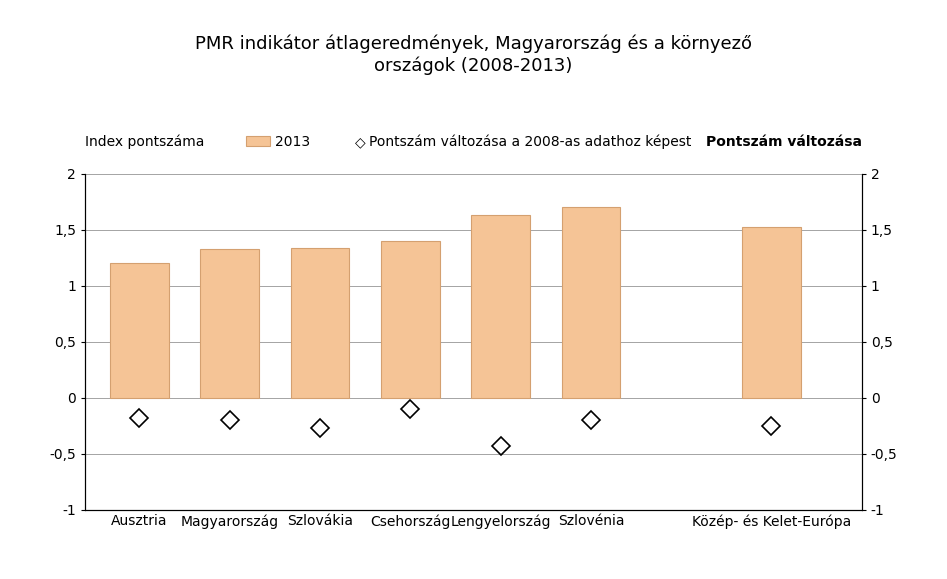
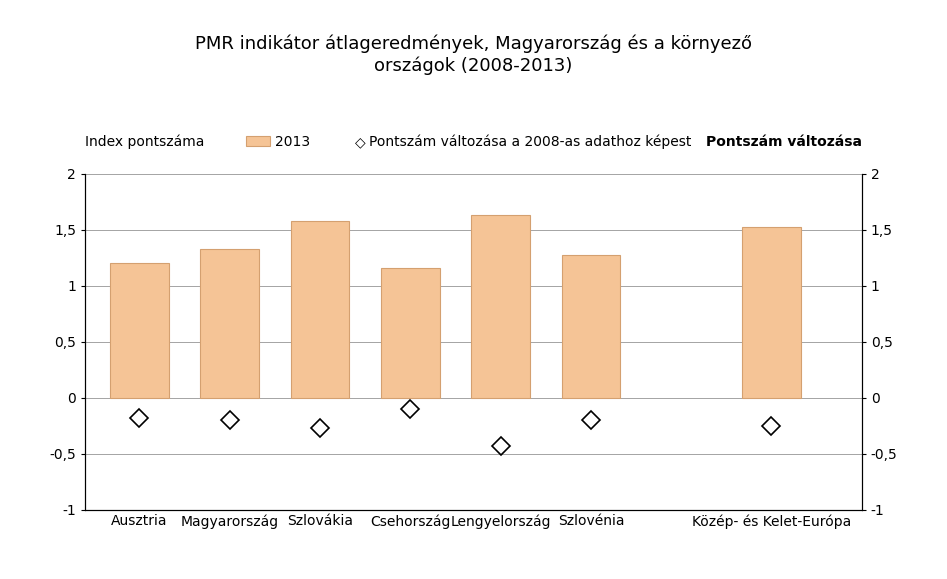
Szlovákia: 1,34 -> 1,58
Csehország: 1,40 -> 1,16
Szlovénia: 1,70 -> 1,27
